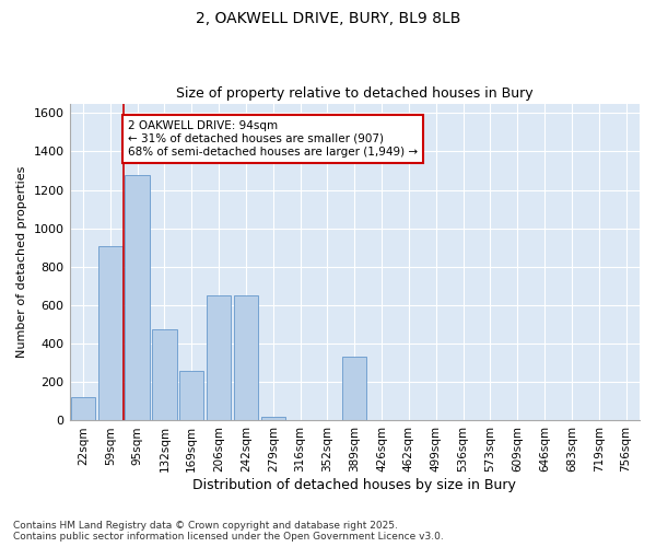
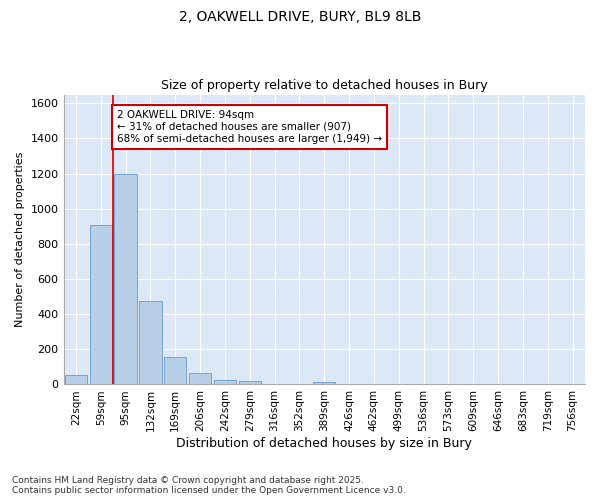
22sqm: 120 -> 60
95sqm: 1280 -> 1200
169sqm: 260 -> 160
206sqm: 650 -> 60
242sqm: 650 -> 30
389sqm: 330 -> 20
